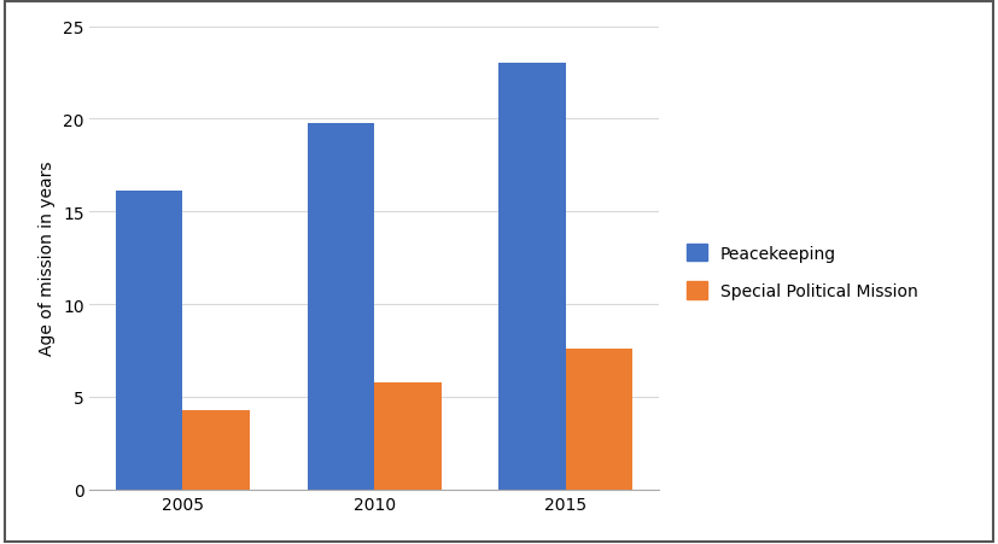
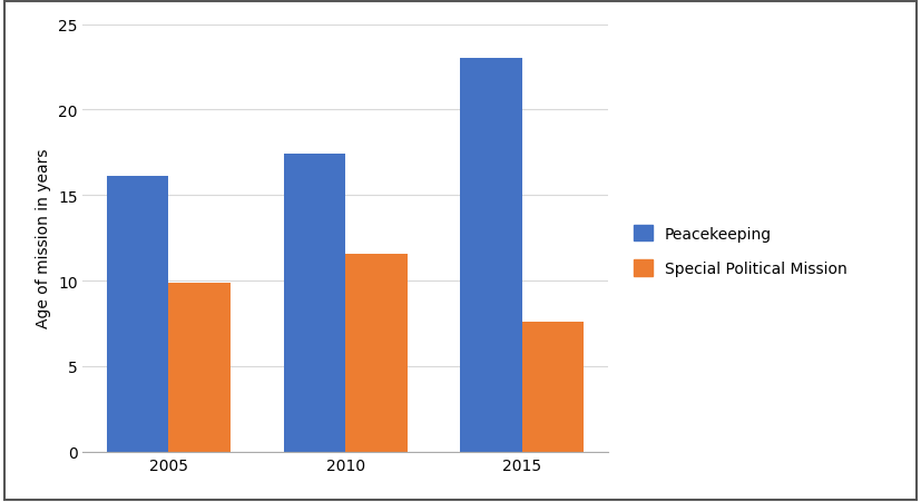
Special Political Mission/2005: 4.3 -> 9.9
Peacekeeping/2010: 19.8 -> 17.4
Special Political Mission/2010: 5.8 -> 11.6
